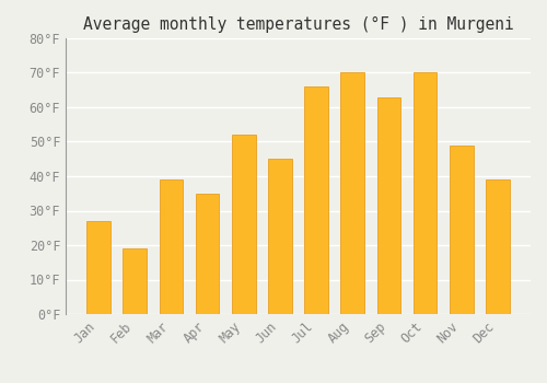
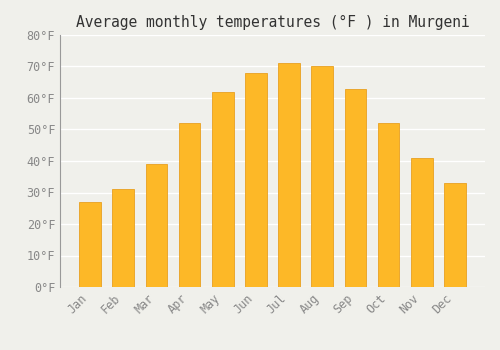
Feb: 19°F -> 31°F
Apr: 35°F -> 52°F
May: 52°F -> 62°F
Jun: 45°F -> 68°F
Jul: 66°F -> 71°F
Oct: 70°F -> 52°F
Nov: 49°F -> 41°F
Dec: 39°F -> 33°F
